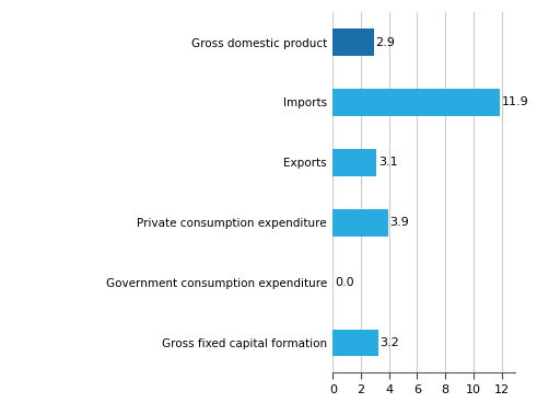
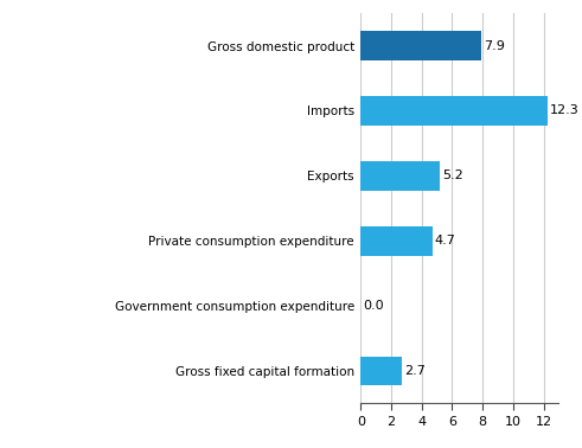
Gross domestic product: 2.9 -> 7.9
Imports: 11.9 -> 12.3
Exports: 3.1 -> 5.2
Private consumption expenditure: 3.9 -> 4.7
Gross fixed capital formation: 3.2 -> 2.7
